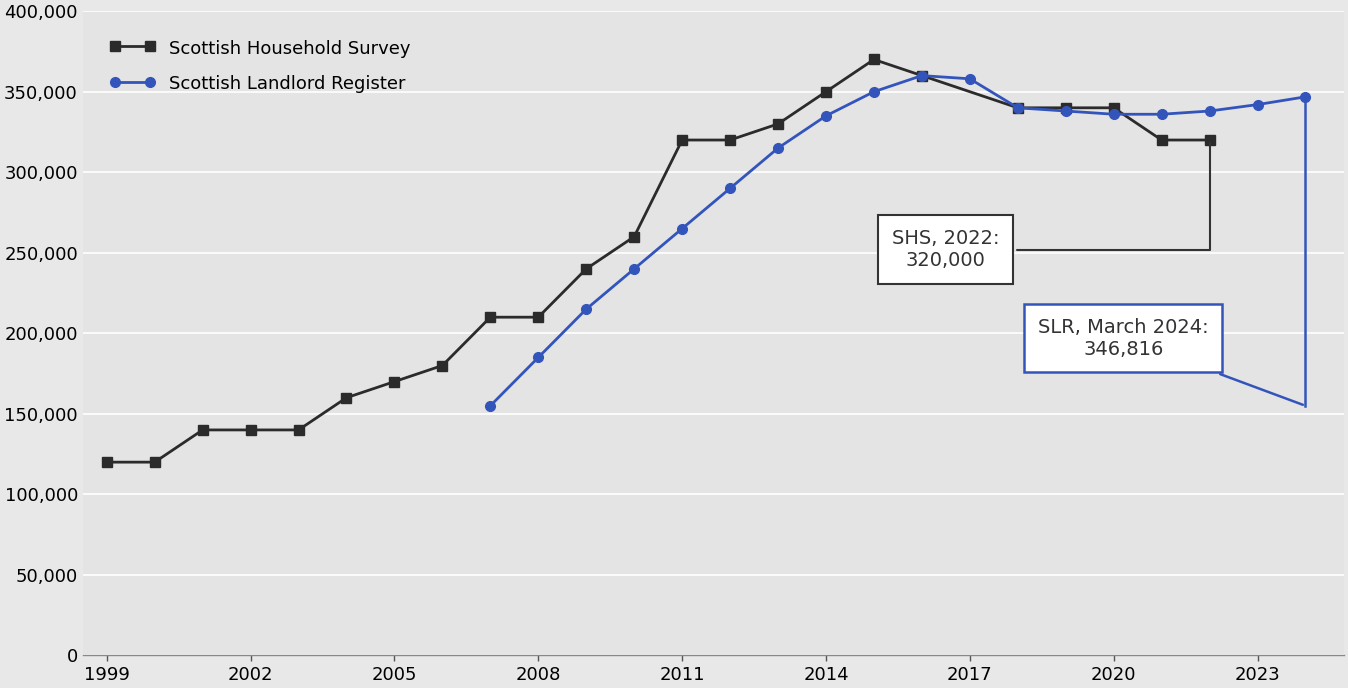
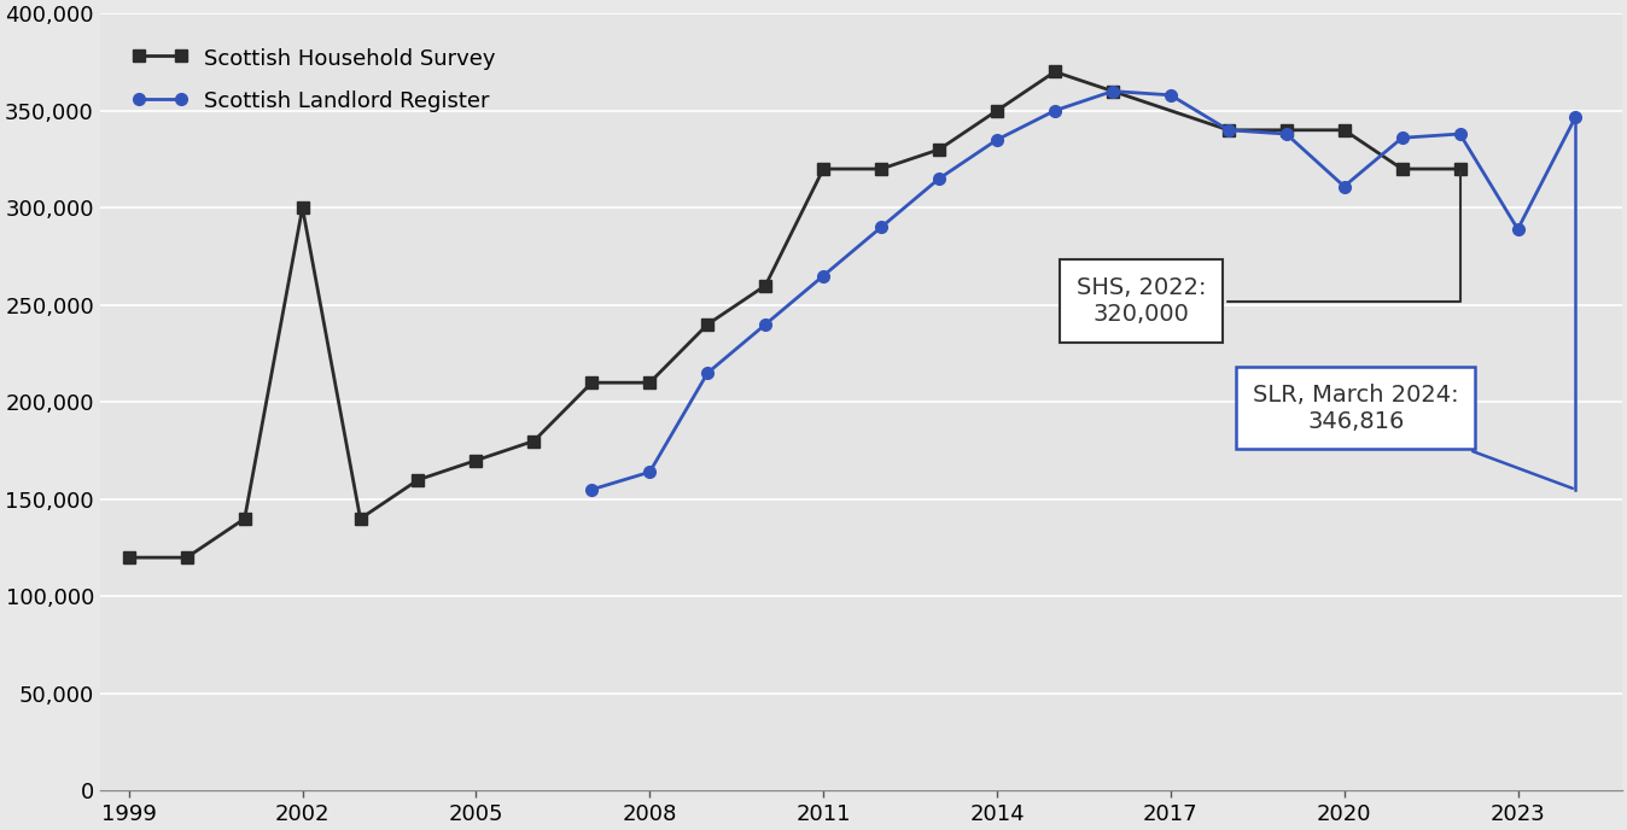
Scottish Household Survey/2002: 140,000 -> 300,000
Scottish Landlord Register/2008: 185,000 -> 164,000
Scottish Landlord Register/2020: 336,000 -> 311,000
Scottish Landlord Register/2023: 342,000 -> 289,000
